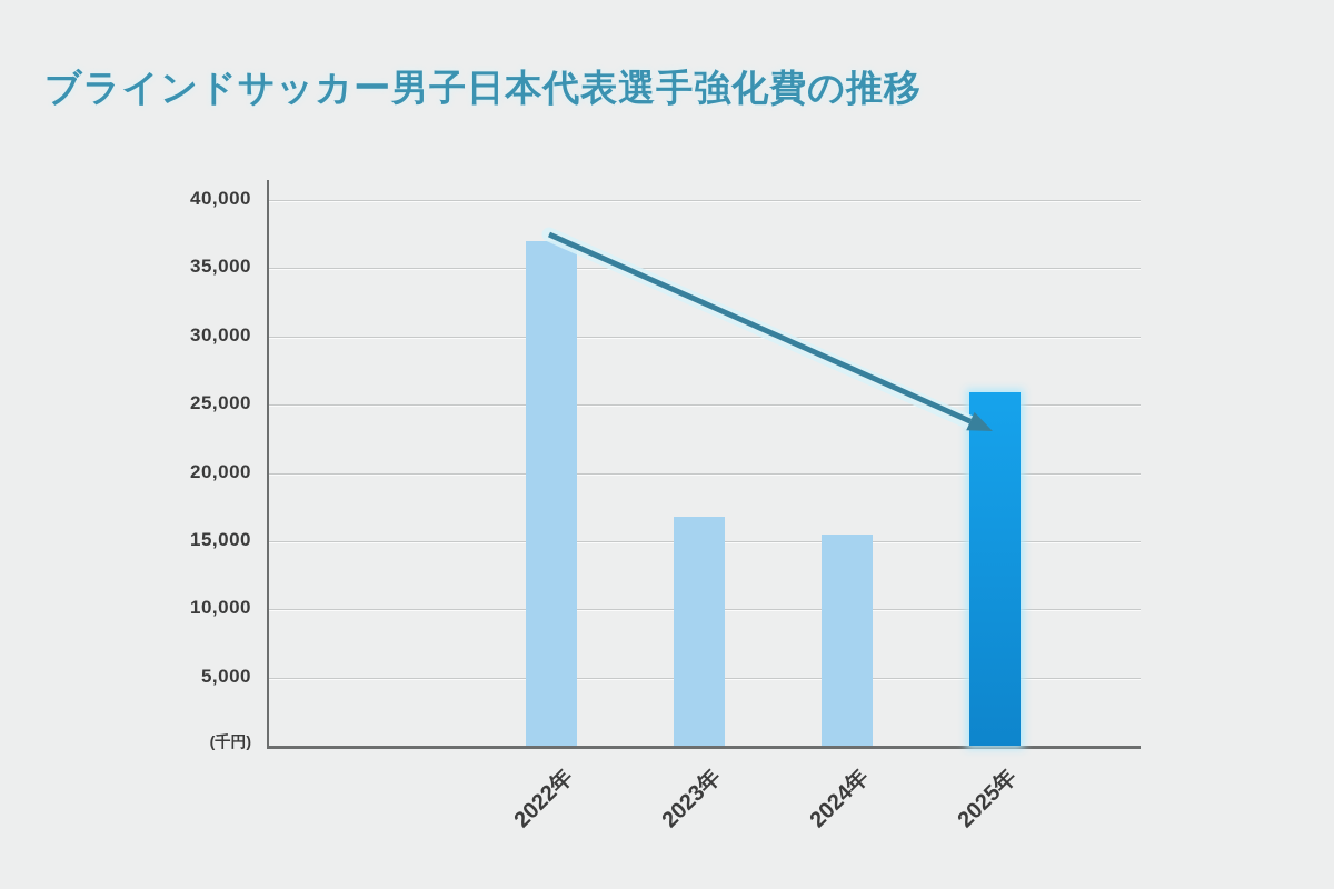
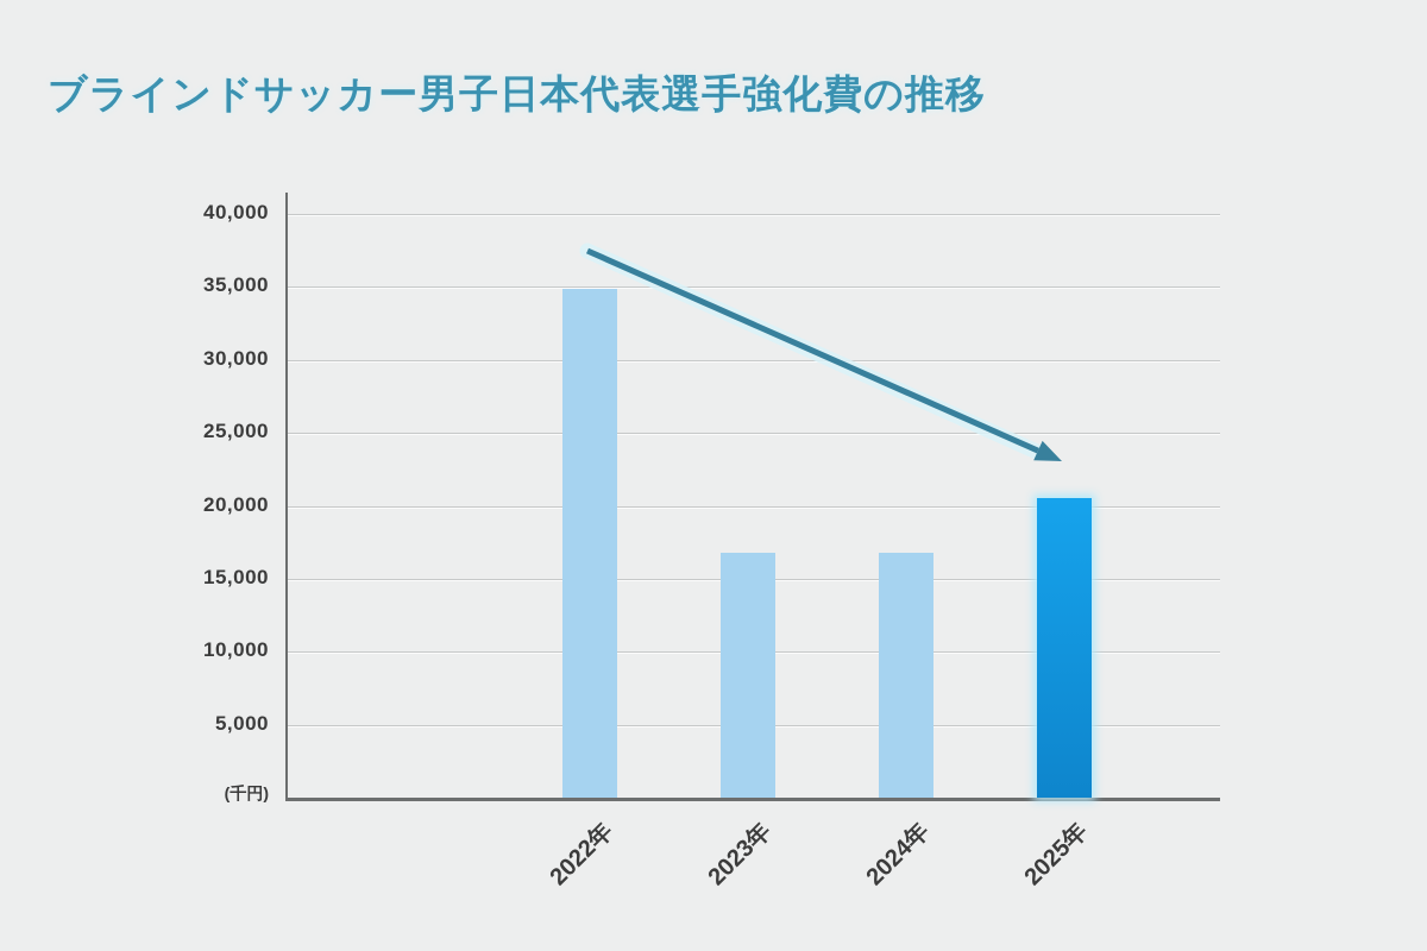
2022年: 37000 -> 34900
2024年: 15500 -> 16800
2025年: 25900 -> 20500
